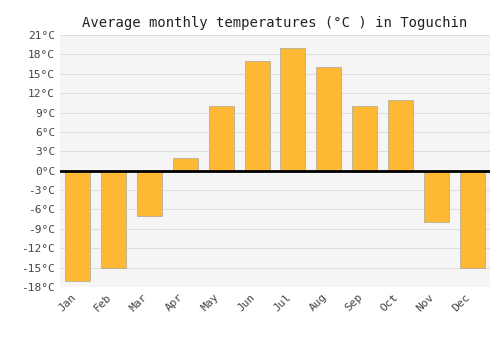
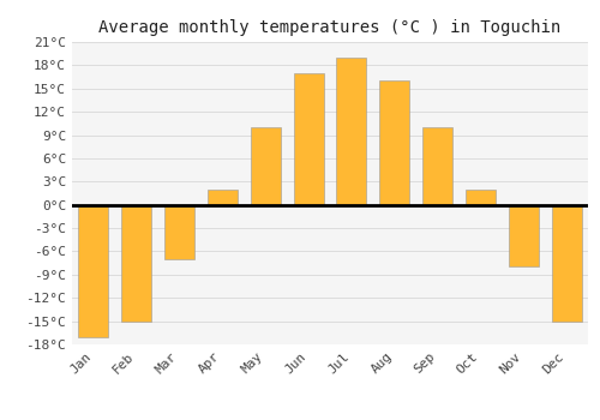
Oct: 11°C -> 2°C
